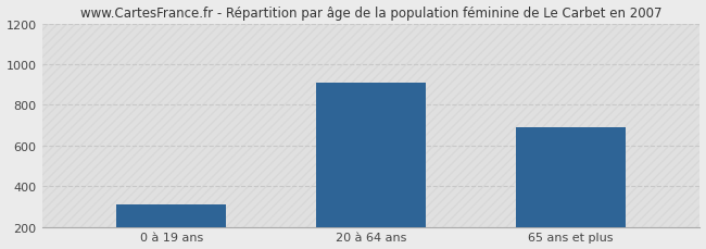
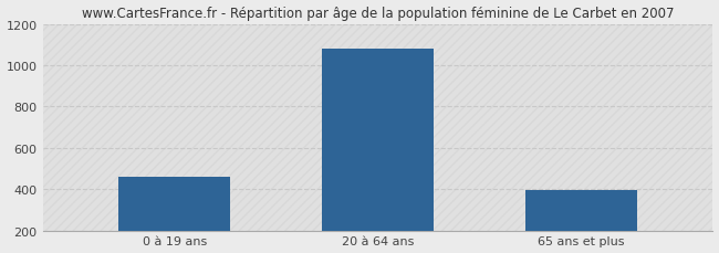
0 à 19 ans: 310 -> 460
20 à 64 ans: 910 -> 1080
65 ans et plus: 690 -> 400
